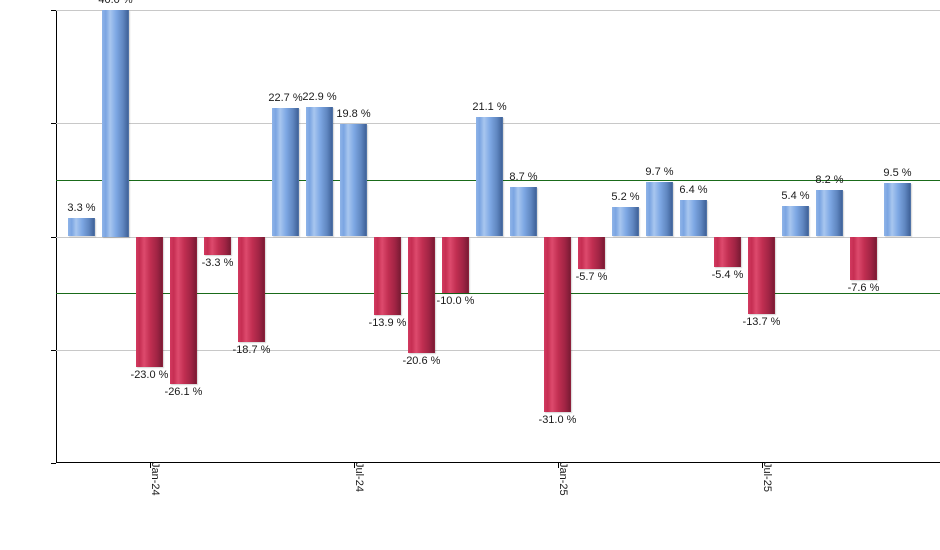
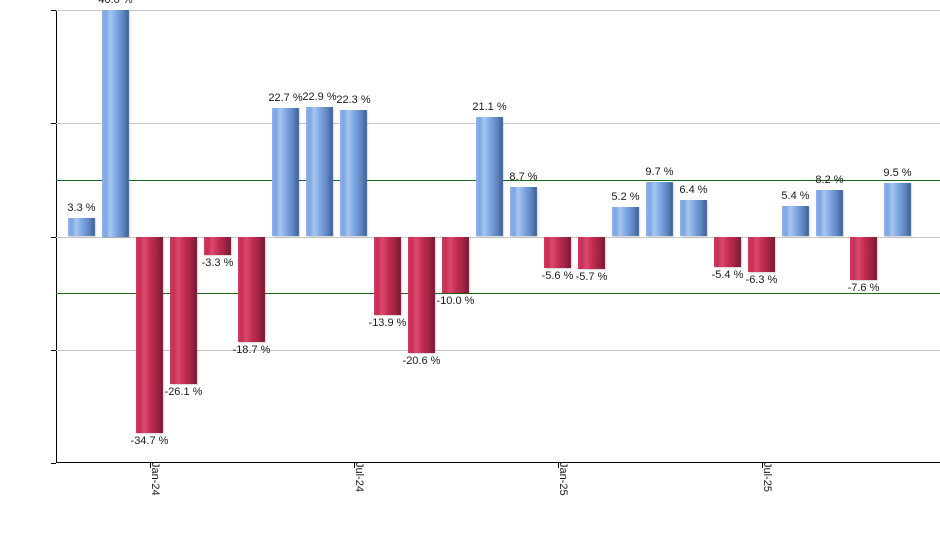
Jan-24: -23.0 -> -34.7
Jul-24: 19.8 -> 22.3
Jan-25: -31.0 -> -5.6
Jul-25: -13.7 -> -6.3
